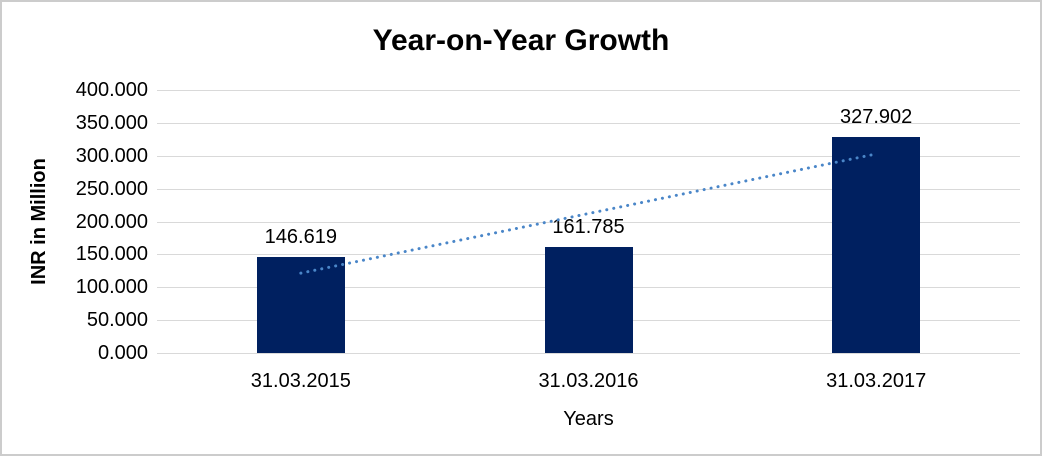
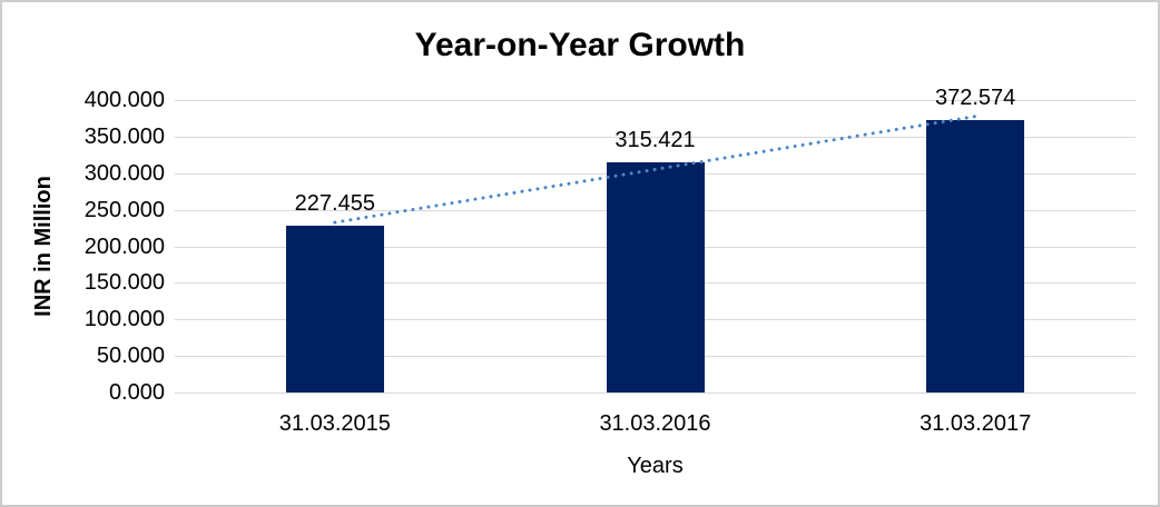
31.03.2015: 146.619 -> 227.455
31.03.2016: 161.785 -> 315.421
31.03.2017: 327.902 -> 372.574
